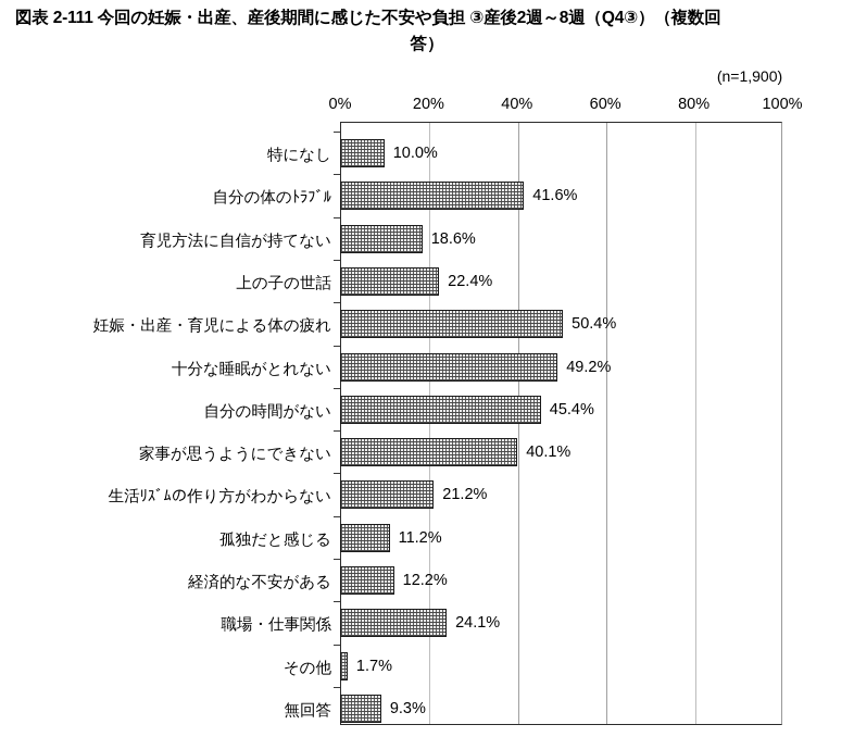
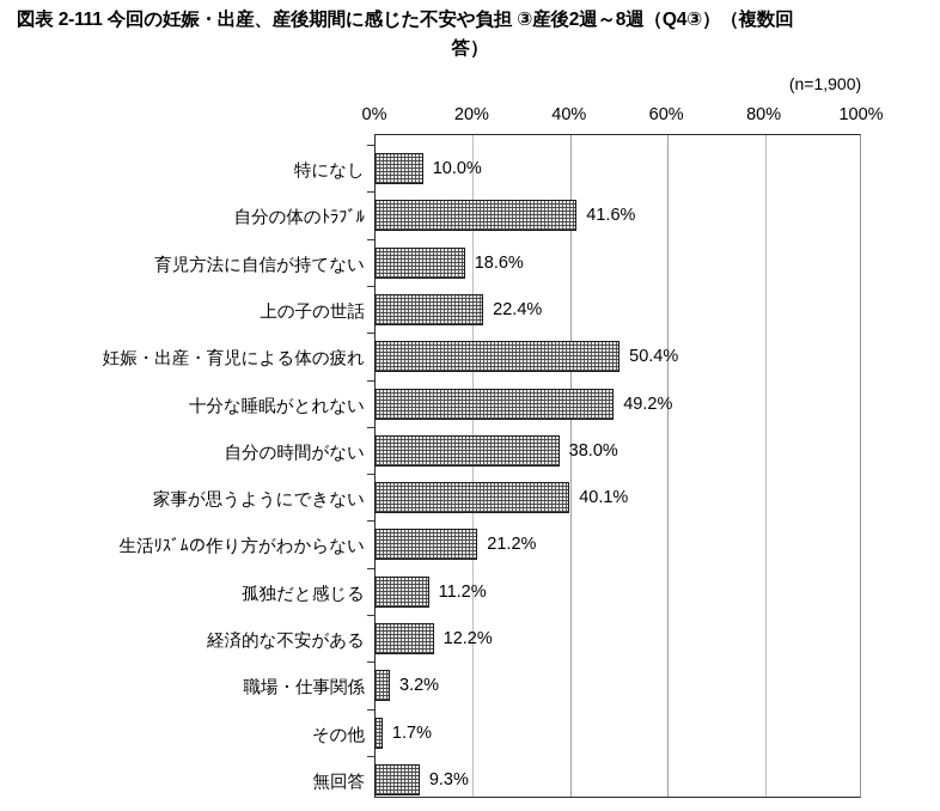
自分の時間がない: 45.4% -> 38.0%
職場・仕事関係: 24.1% -> 3.2%
